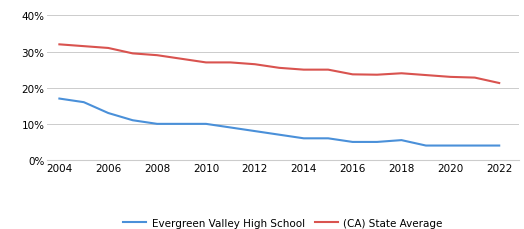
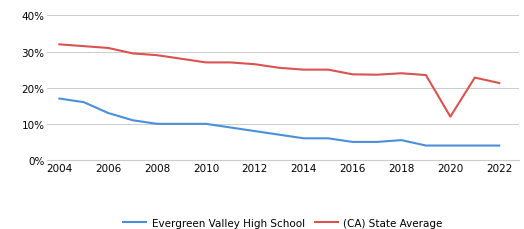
(CA) State Average/2020: 23.0% -> 12.0%
